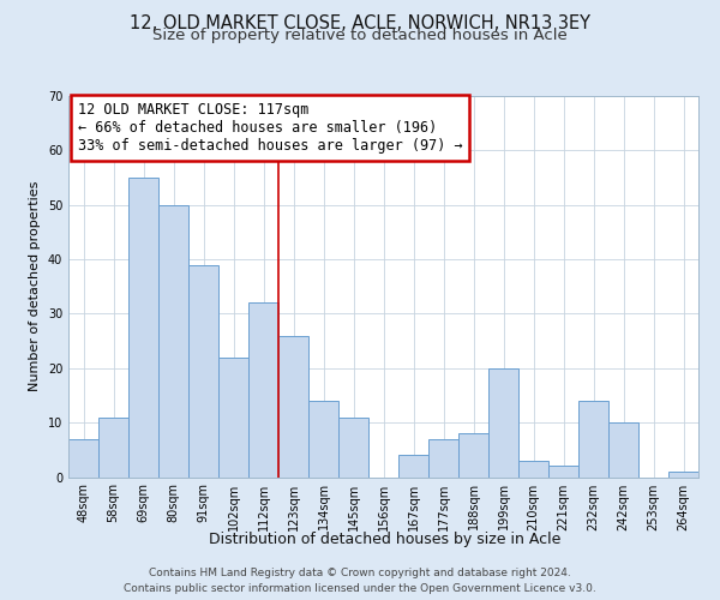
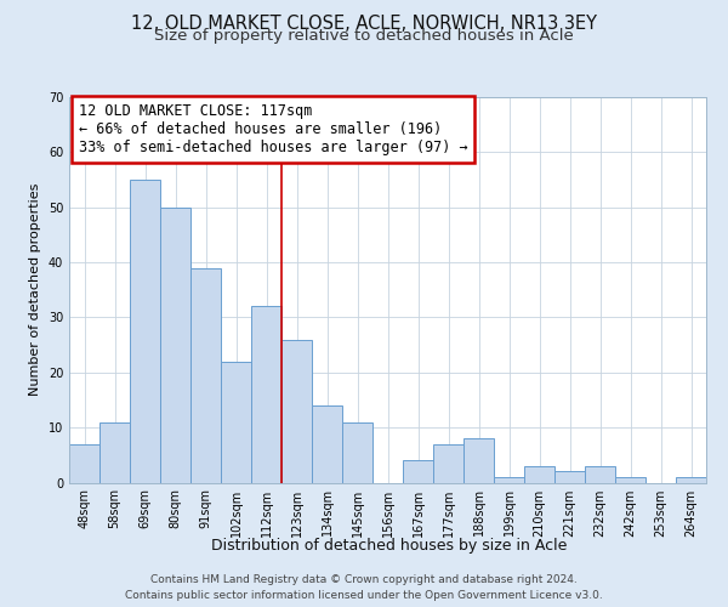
199sqm: 20 -> 1
232sqm: 14 -> 3
242sqm: 10 -> 1
